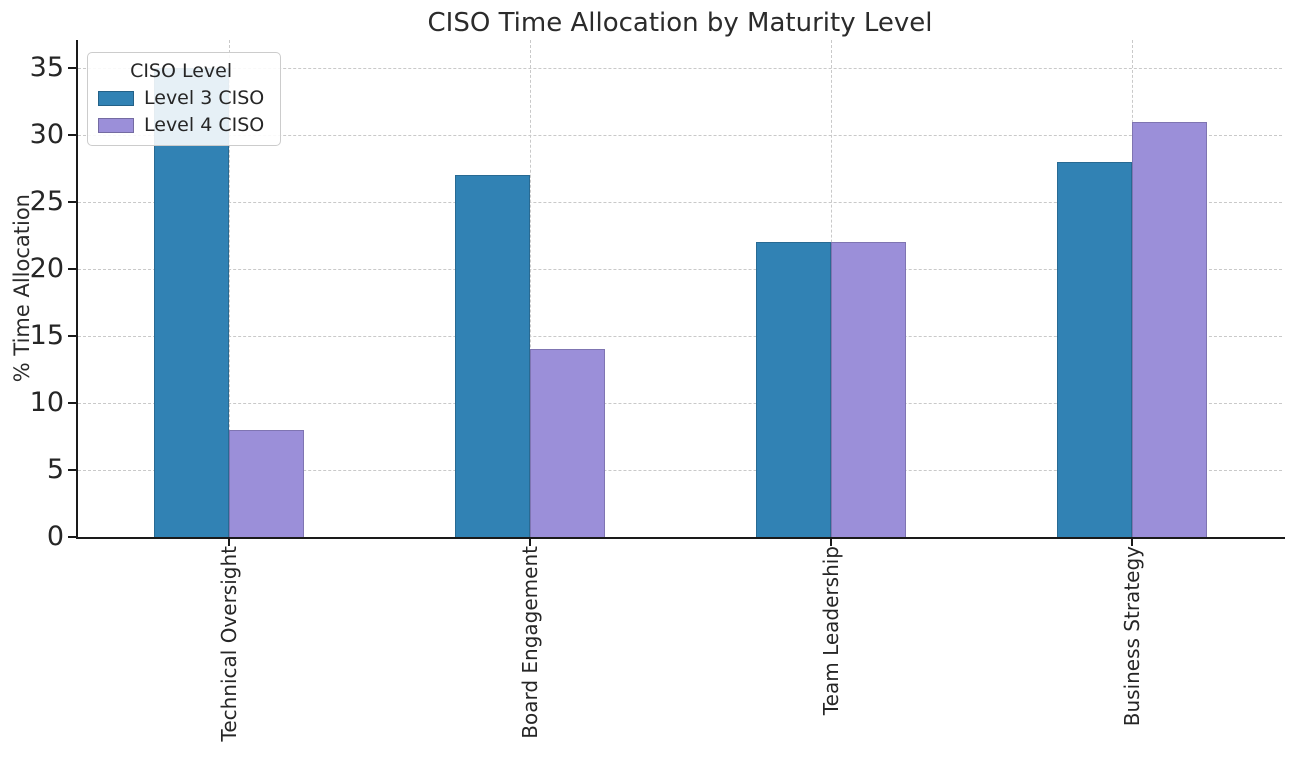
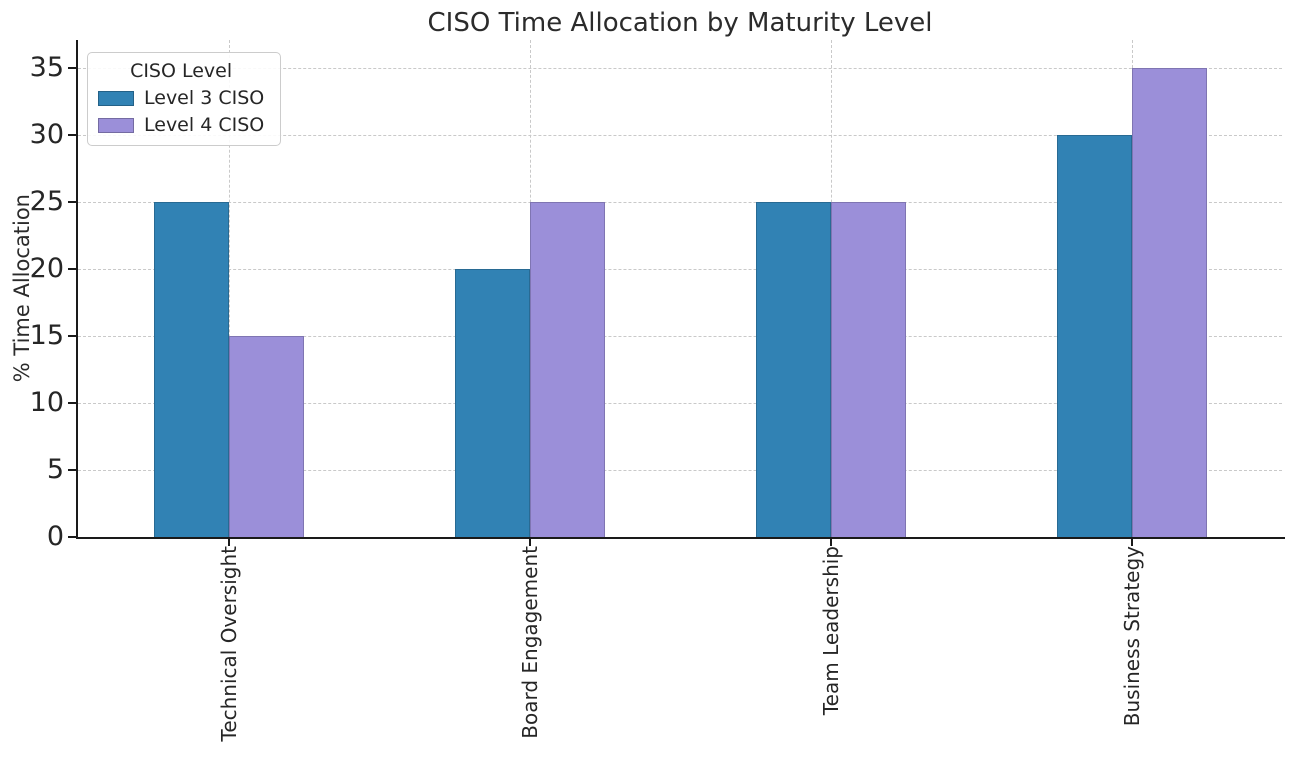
Level 3 CISO/Technical Oversight: 35 -> 25
Level 4 CISO/Technical Oversight: 8 -> 15
Level 3 CISO/Board Engagement: 27 -> 20
Level 4 CISO/Board Engagement: 14 -> 25
Level 3 CISO/Team Leadership: 22 -> 25
Level 4 CISO/Team Leadership: 22 -> 25
Level 3 CISO/Business Strategy: 28 -> 30
Level 4 CISO/Business Strategy: 31 -> 35
